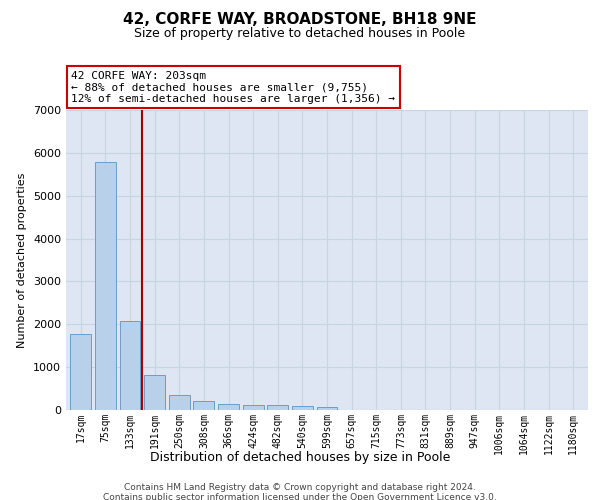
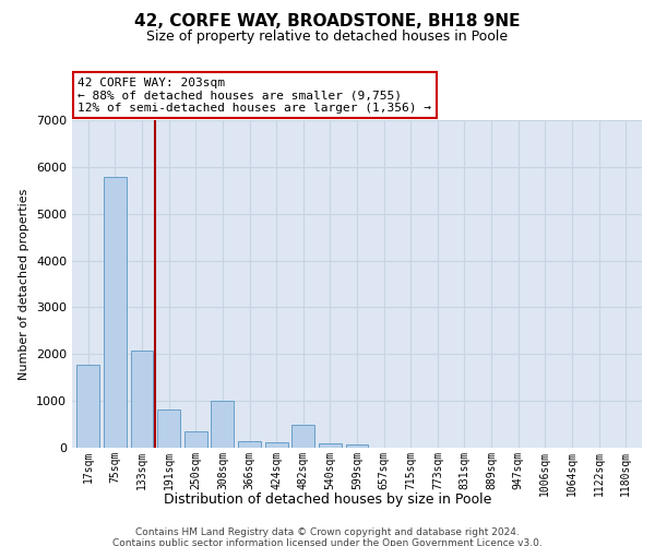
308sqm: 200 -> 1000
482sqm: 110 -> 500
